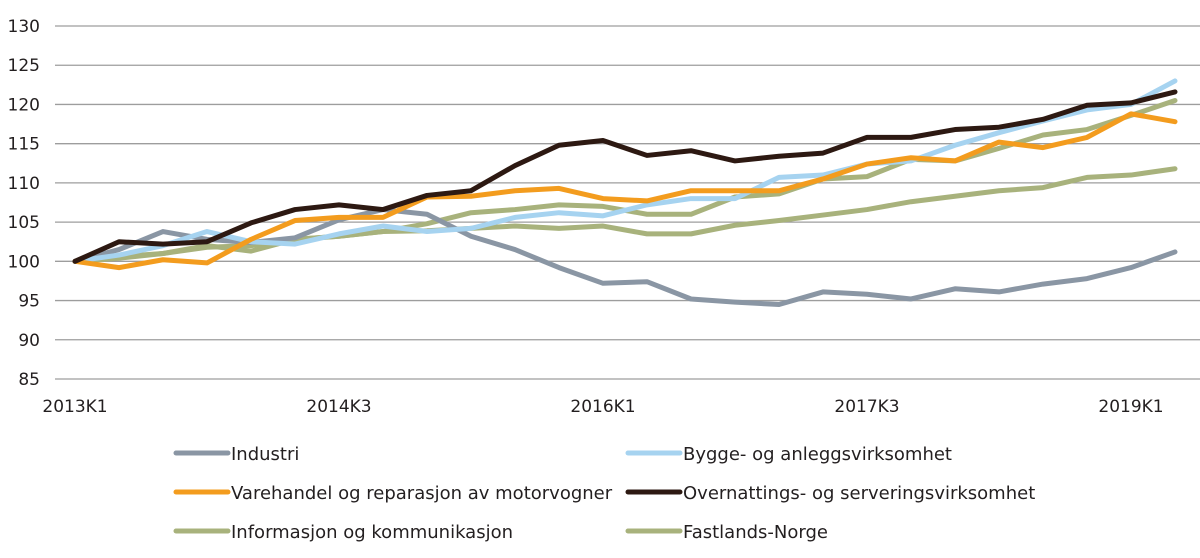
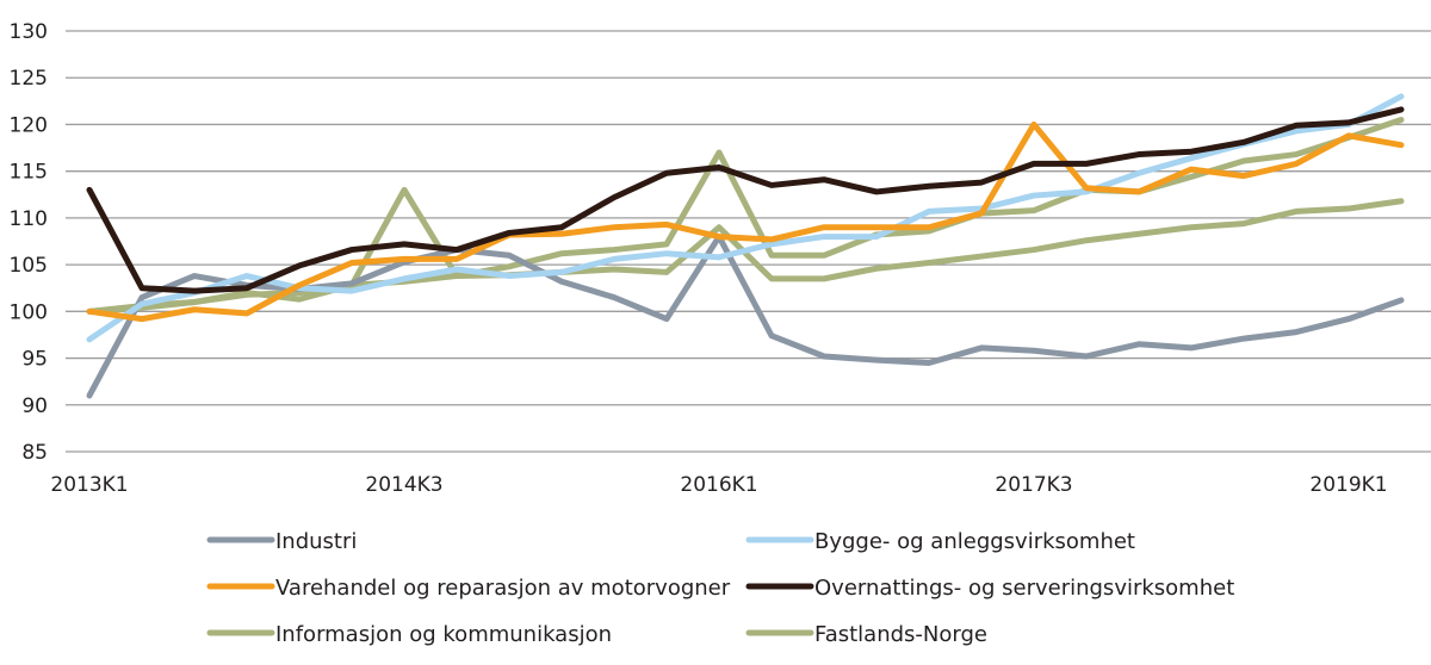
Industri/2013K1: 100 -> 91
Bygge- og anleggsvirksomhet/2013K1: 100 -> 97
Overnattings- og serveringsvirksomhet/2013K1: 100 -> 113
Fastlands-Norge/2014K3: 103 -> 113
Industri/2016K1: 97 -> 108
Informasjon og kommunikasjon/2016K1: 107 -> 117
Fastlands-Norge/2016K1: 104 -> 109
Varehandel og reparasjon av motorvogner/2017K3: 112 -> 120
